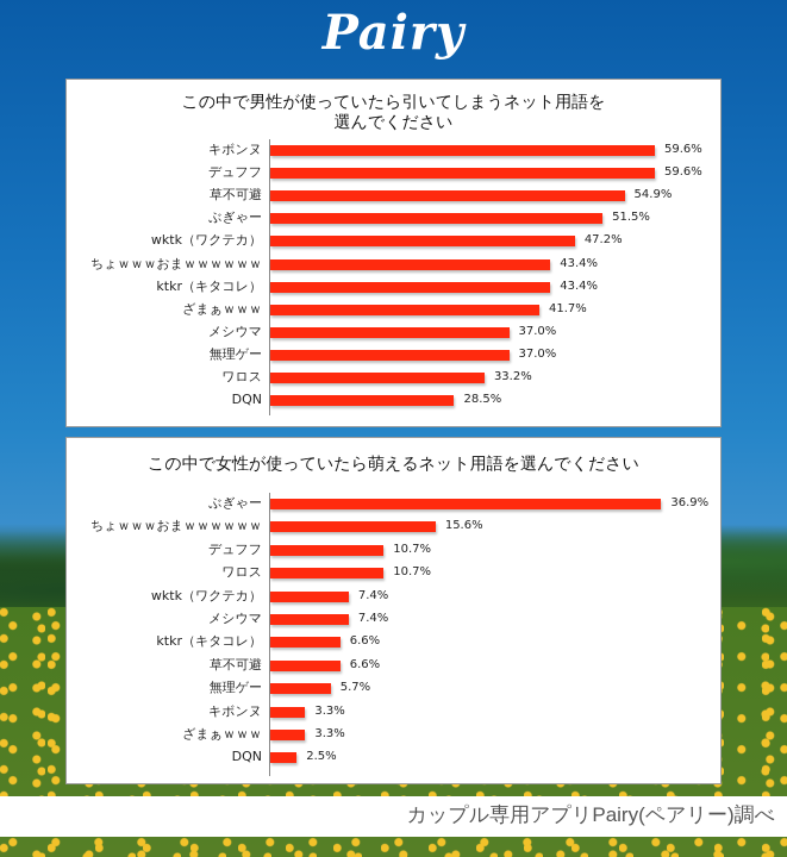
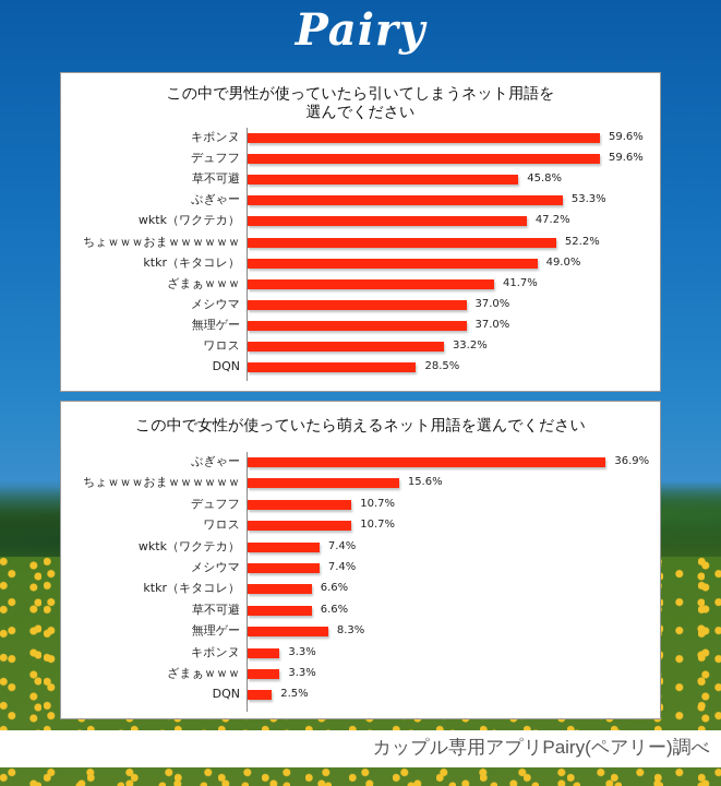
この中で男性が使っていたら引いてしまうネット用語を選んでください/草不可避: 54.9% -> 45.8%
この中で男性が使っていたら引いてしまうネット用語を選んでください/ぶぎゃー: 51.5% -> 53.3%
この中で男性が使っていたら引いてしまうネット用語を選んでください/ちょｗｗｗおまｗｗｗｗｗｗ: 43.4% -> 52.2%
この中で男性が使っていたら引いてしまうネット用語を選んでください/ktkr（キタコレ）: 43.4% -> 49.0%
この中で女性が使っていたら萌えるネット用語を選んでください/無理ゲー: 5.7% -> 8.3%
